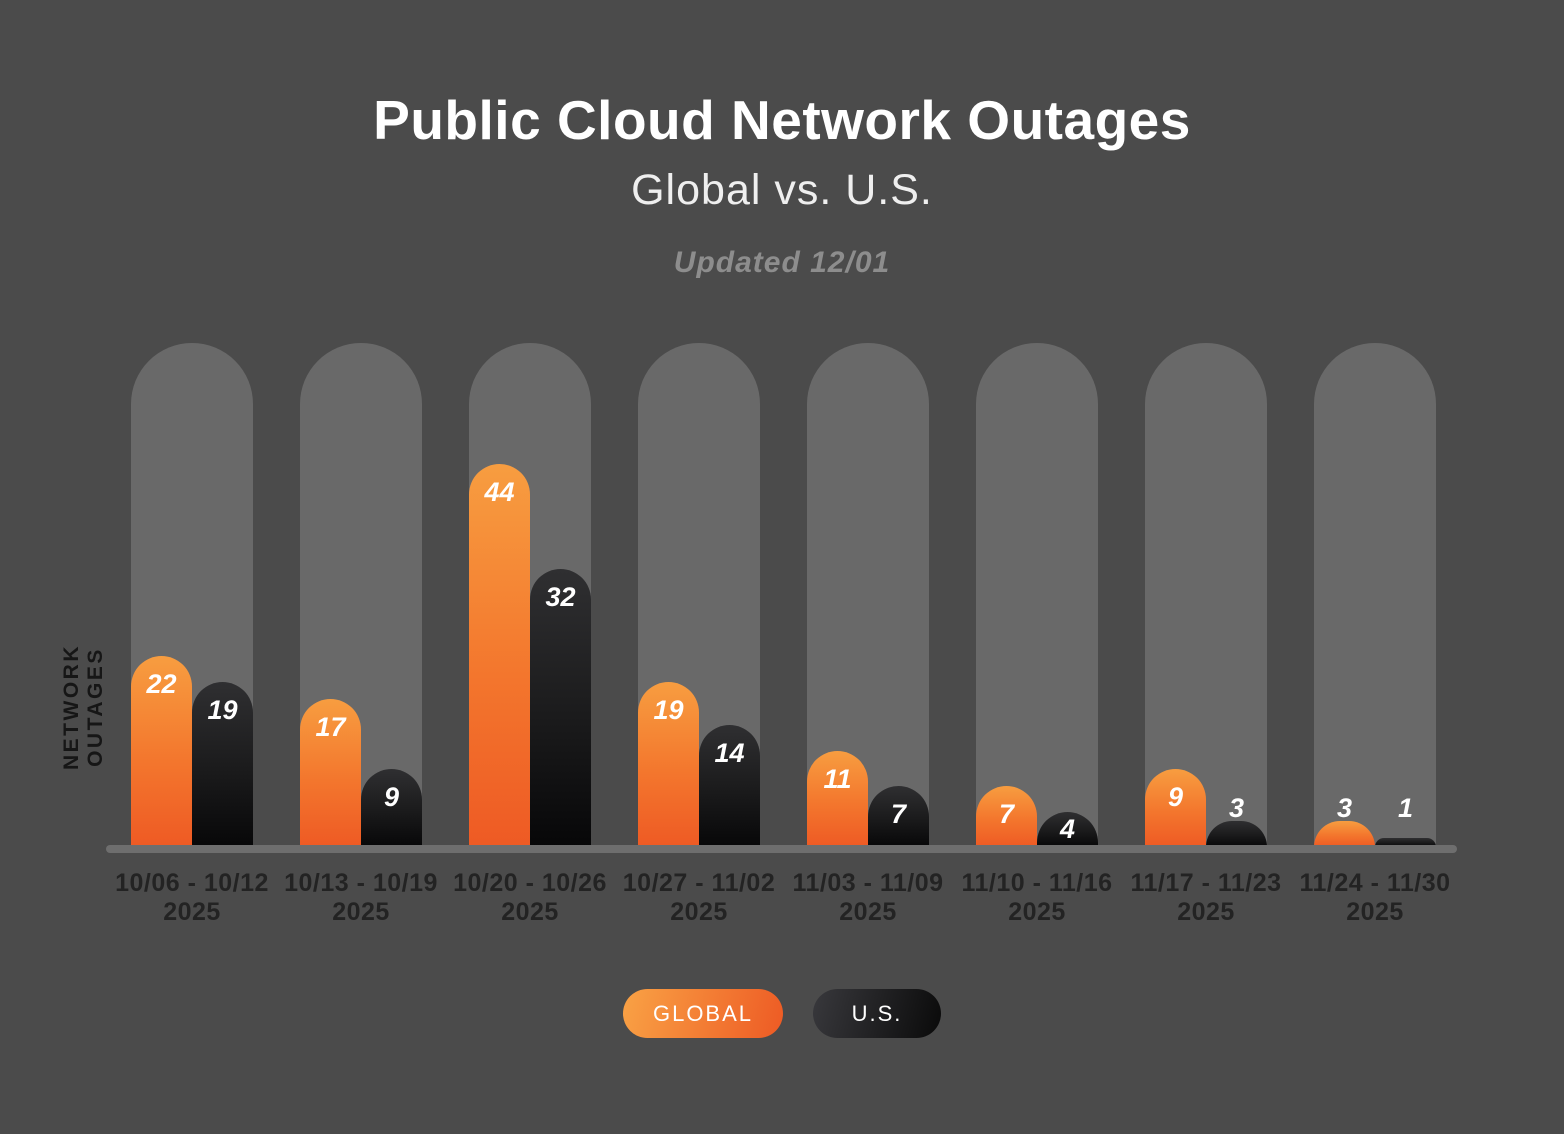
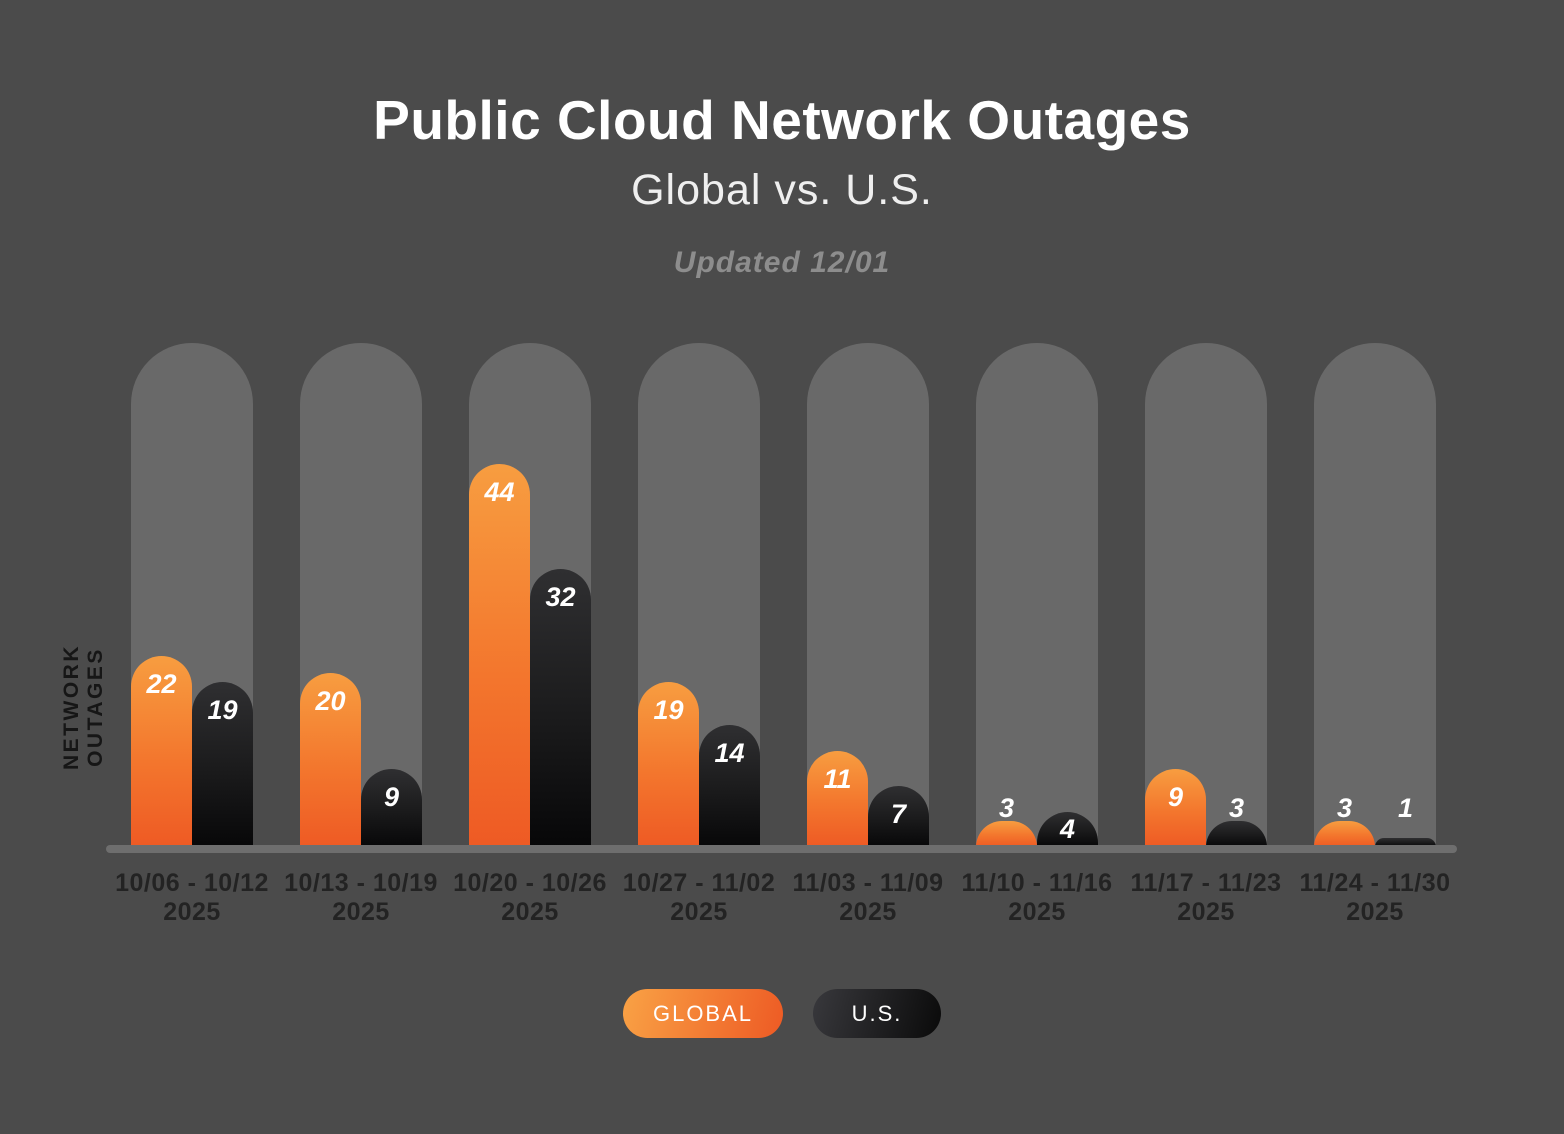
GLOBAL/10/13 - 10/19: 17 -> 20
GLOBAL/11/10 - 11/16: 7 -> 3
